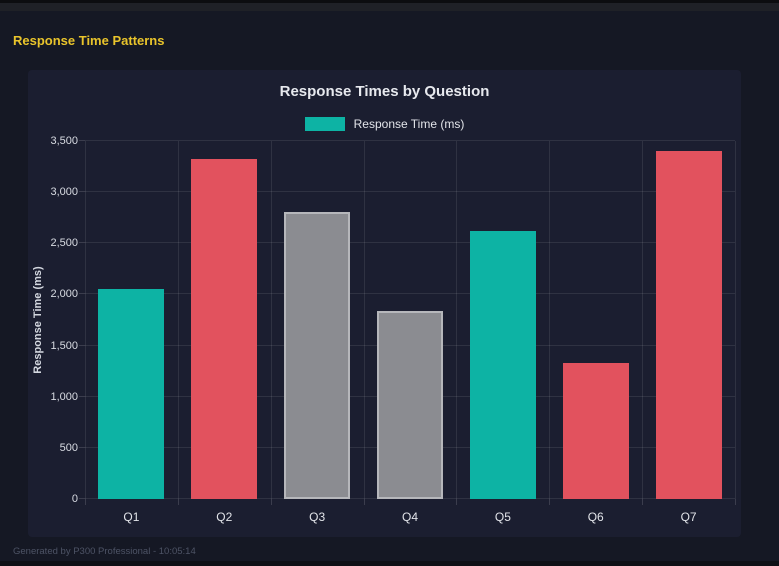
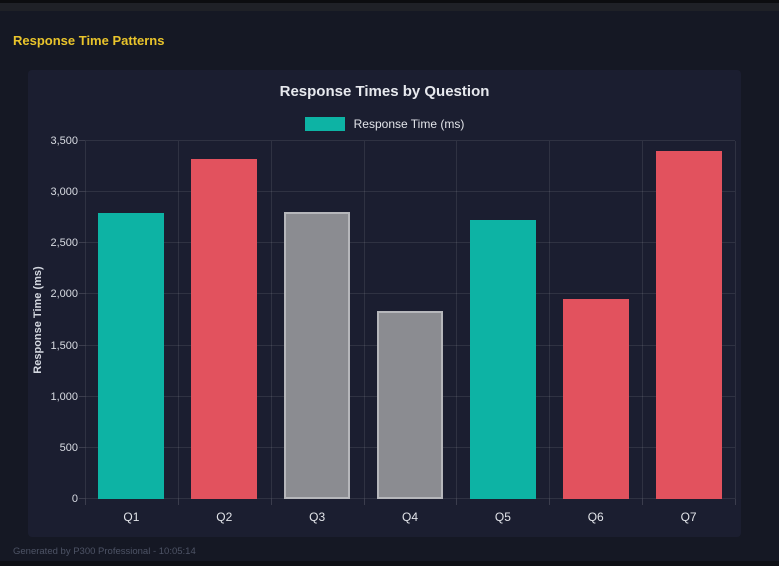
Q1: 2050 -> 2800
Q5: 2620 -> 2730
Q6: 1330 -> 1960
